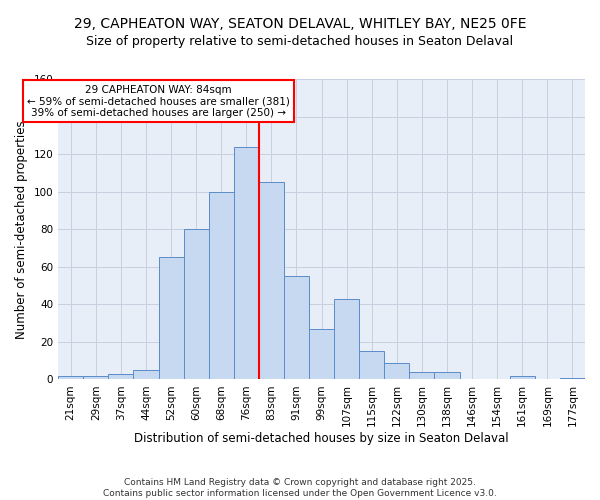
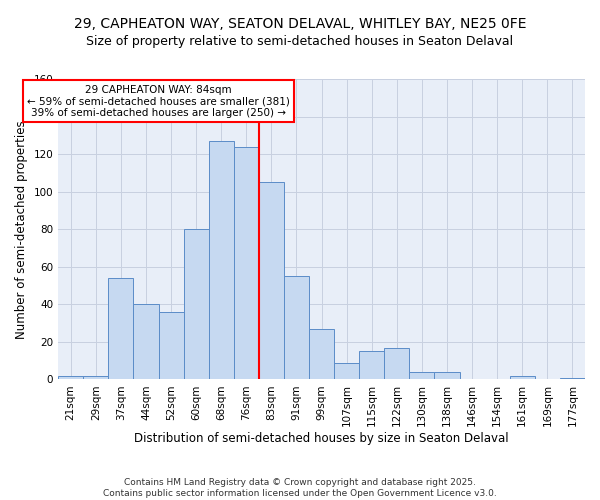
37sqm: 3 -> 54
44sqm: 5 -> 40
52sqm: 65 -> 36
68sqm: 100 -> 127
107sqm: 43 -> 9
122sqm: 9 -> 17
